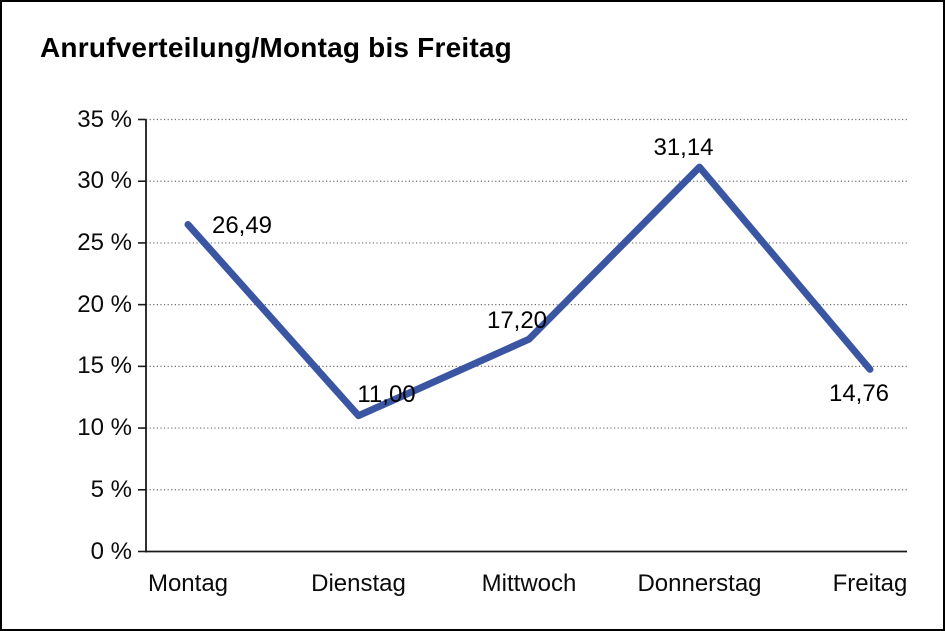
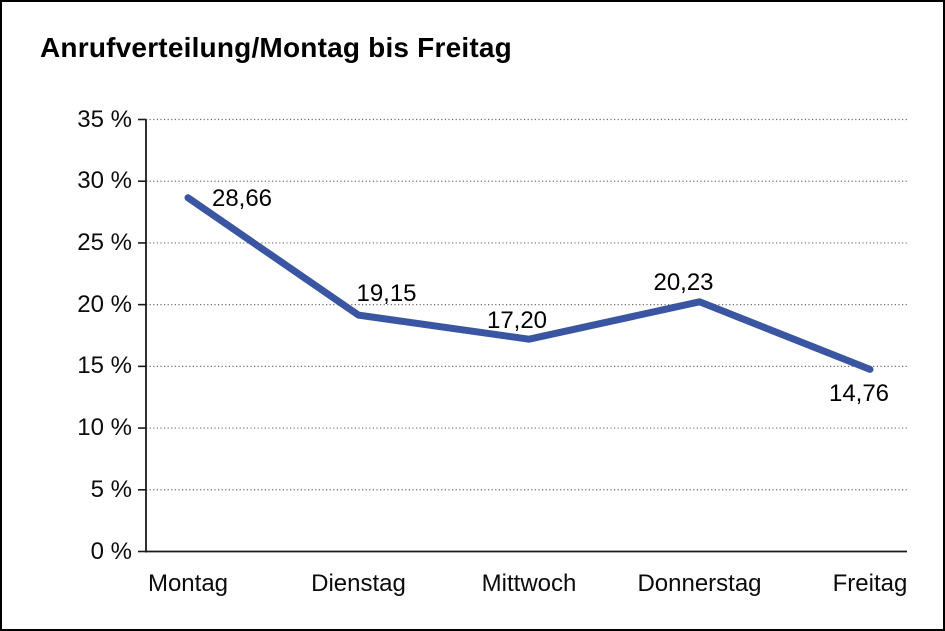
Montag: 26,49 -> 28,66
Dienstag: 11,00 -> 19,15
Donnerstag: 31,14 -> 20,23
